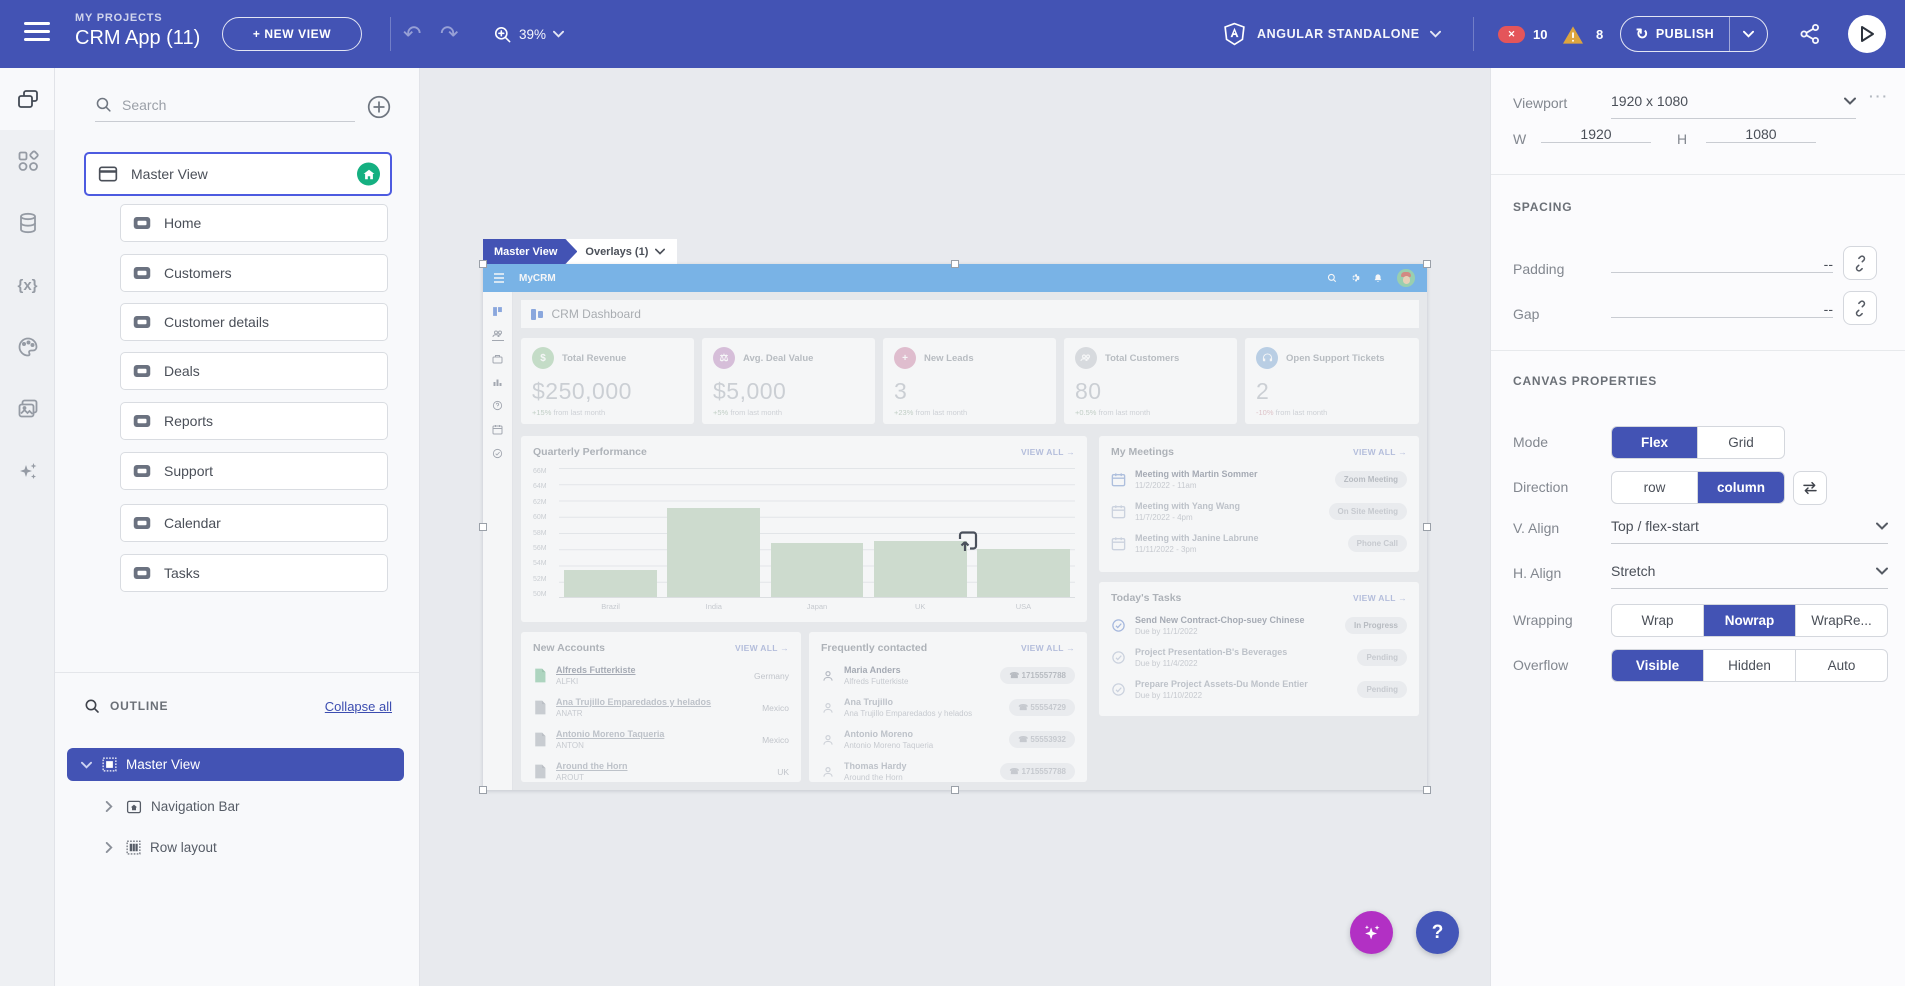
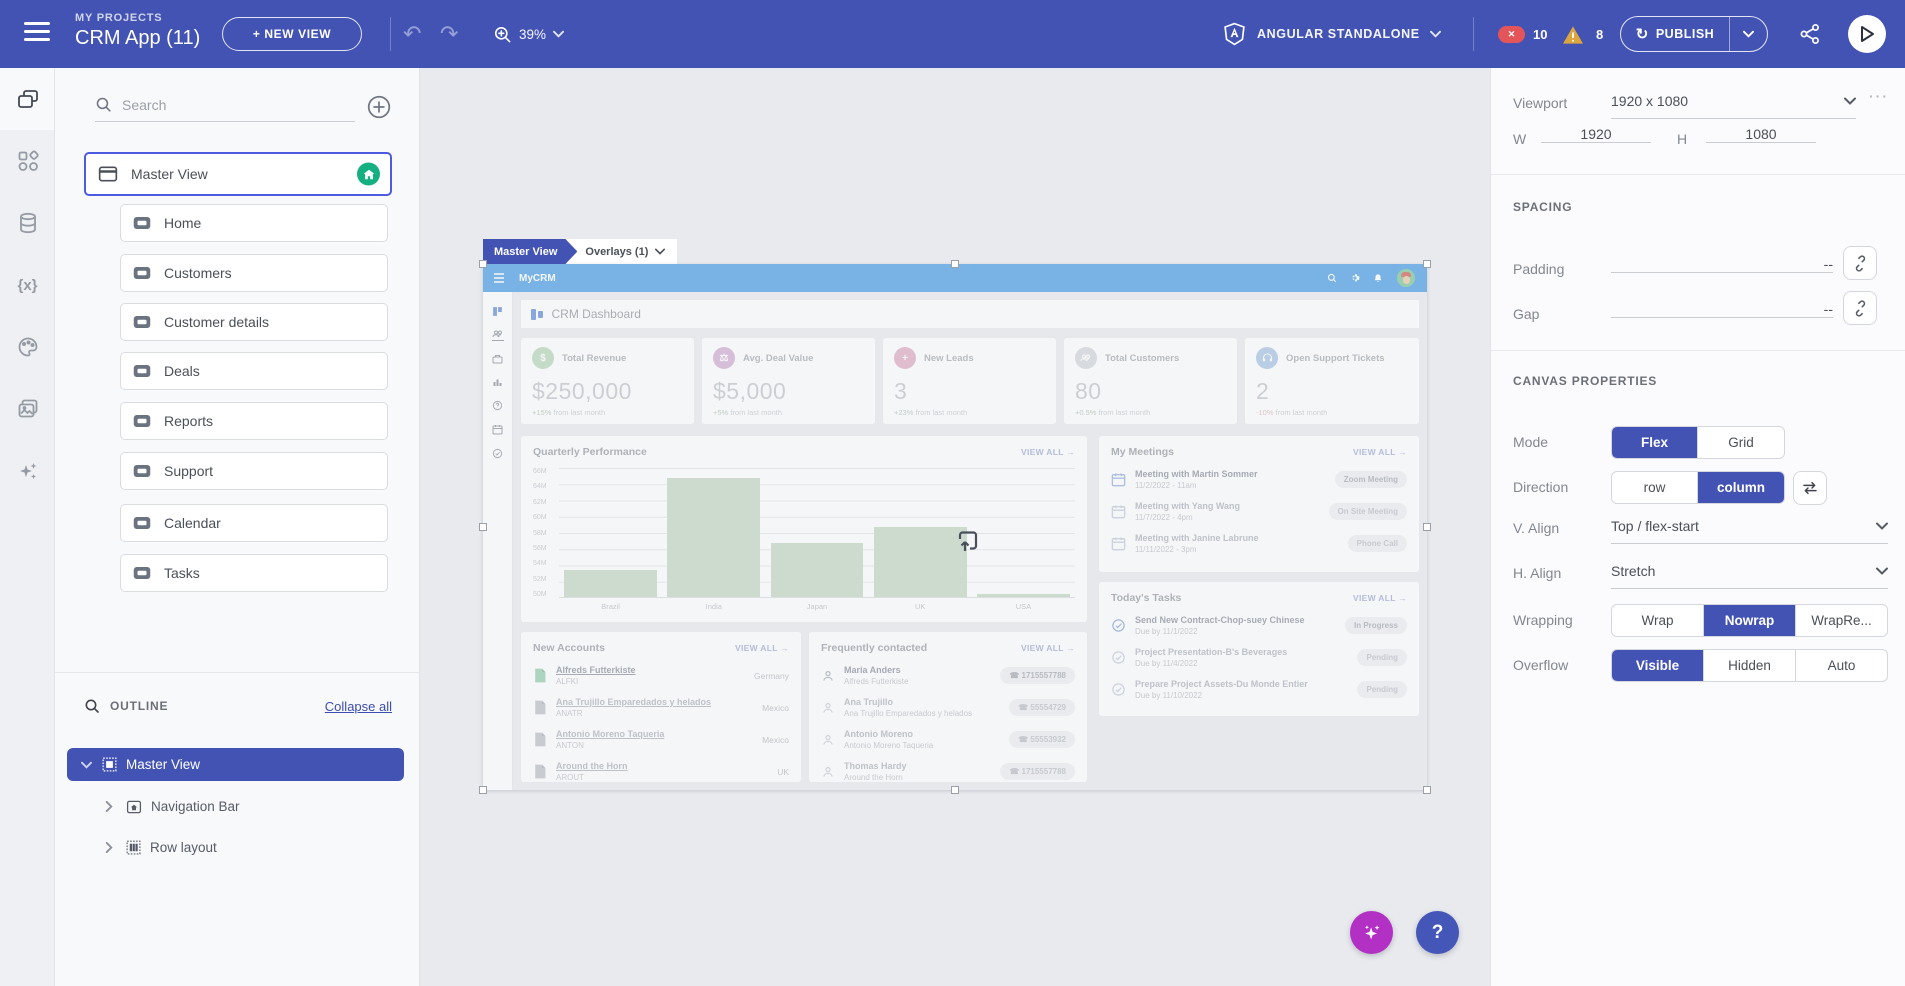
India: 61M -> 65M
UK: 57M -> 59M
USA: 56M -> 50M
